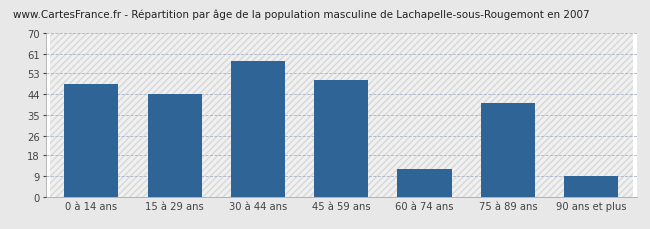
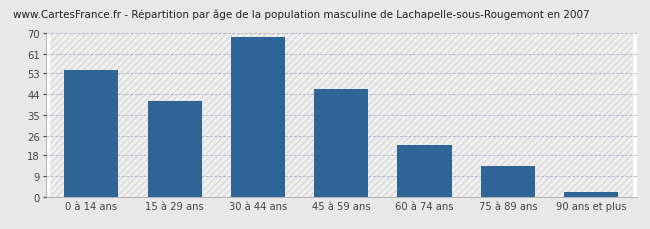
0 à 14 ans: 48 -> 54
15 à 29 ans: 44 -> 41
30 à 44 ans: 58 -> 68
45 à 59 ans: 50 -> 46
60 à 74 ans: 12 -> 22
75 à 89 ans: 40 -> 13
90 ans et plus: 9 -> 2
